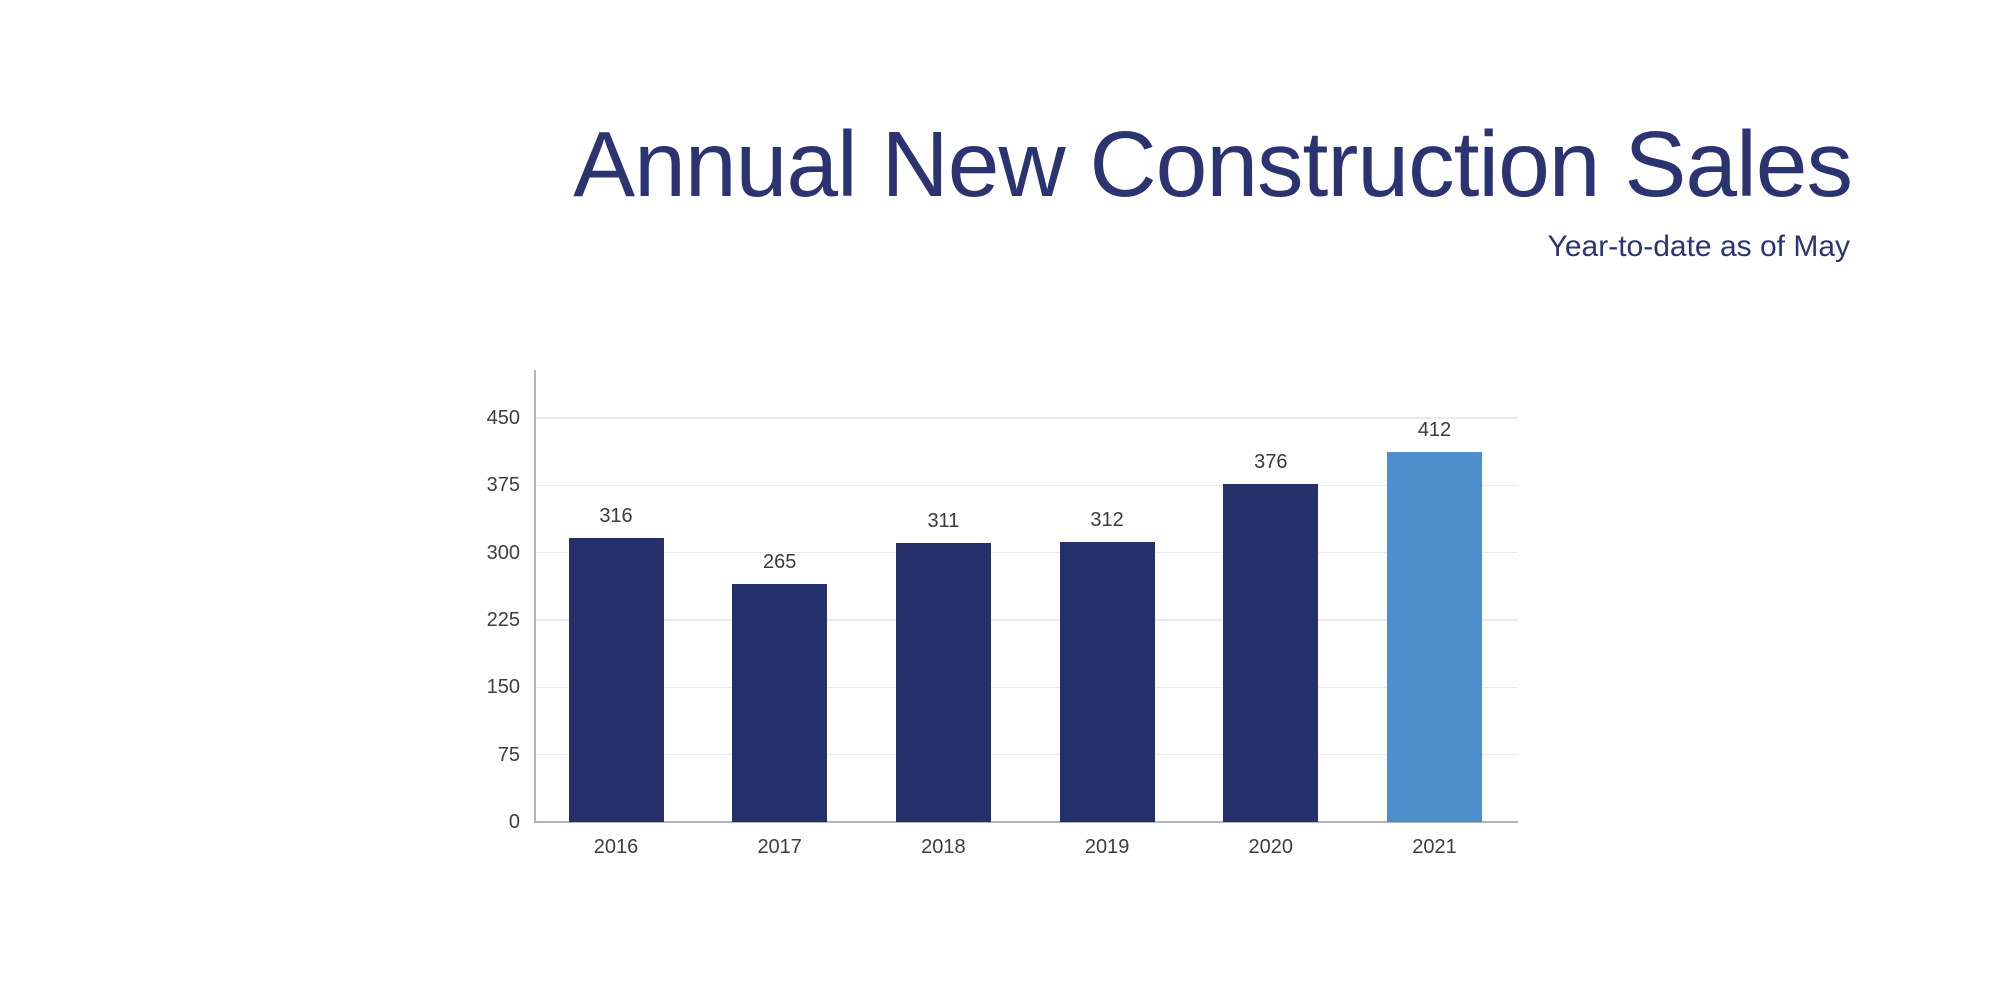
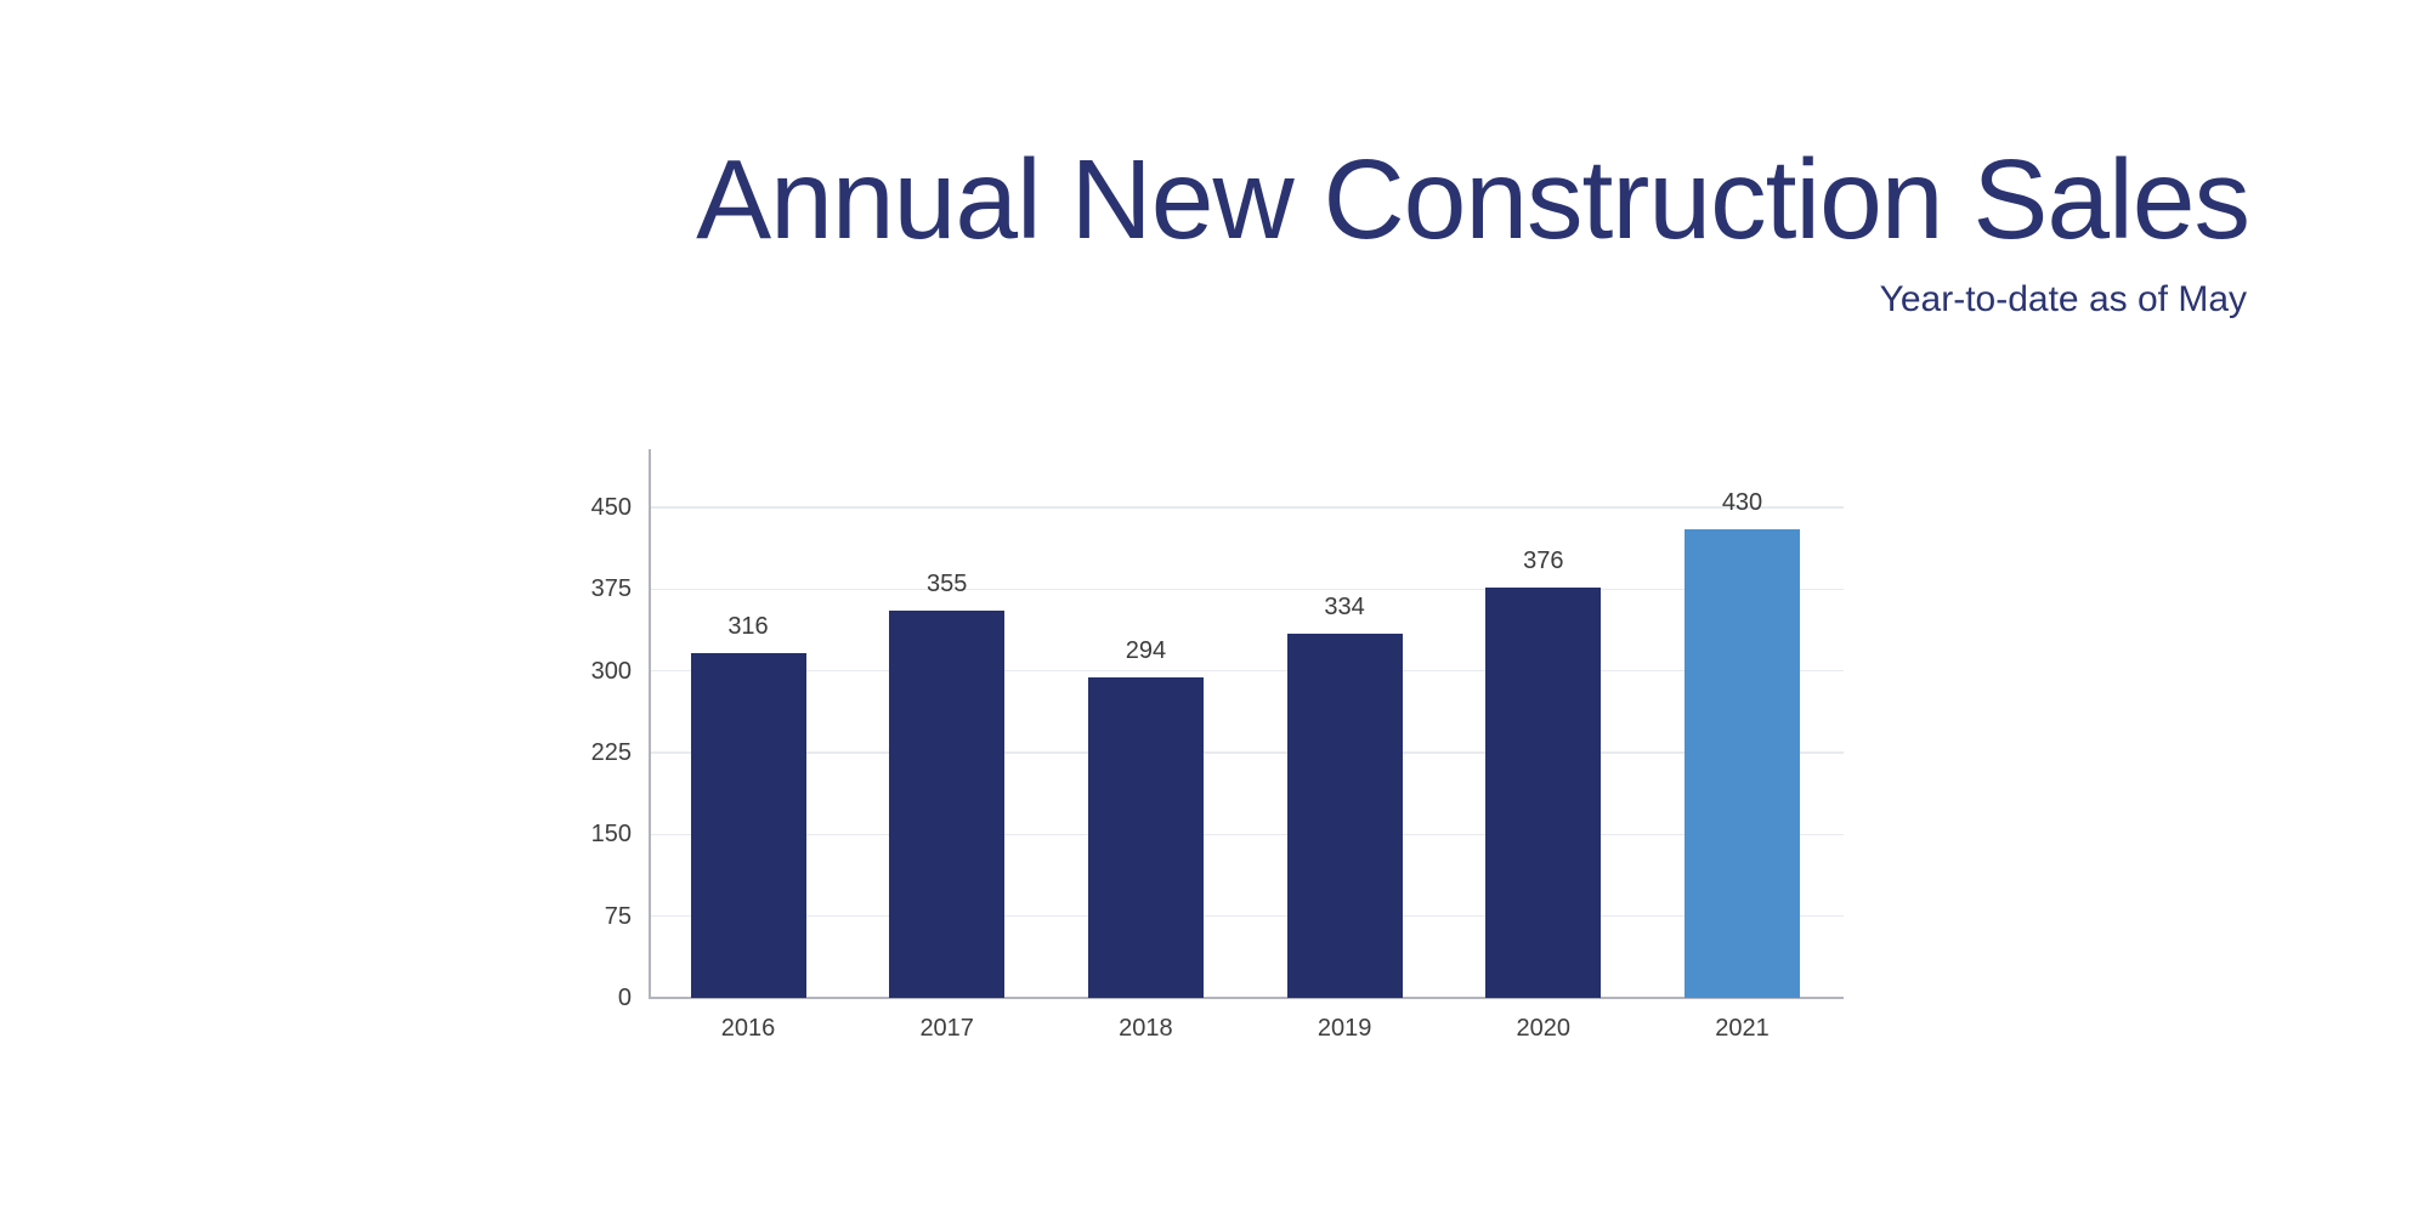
2017: 265 -> 355
2018: 311 -> 294
2019: 312 -> 334
2021: 412 -> 430
